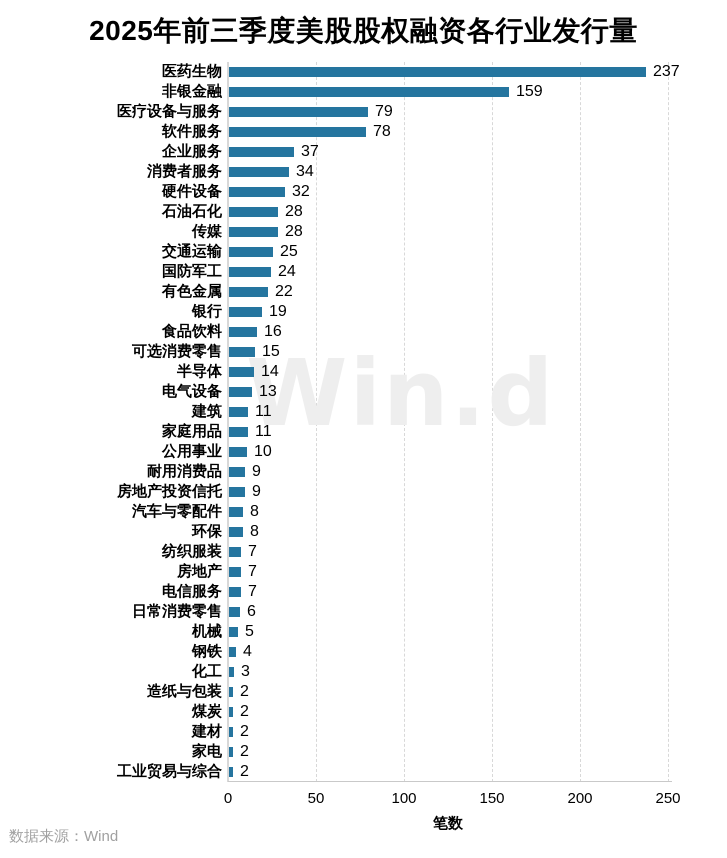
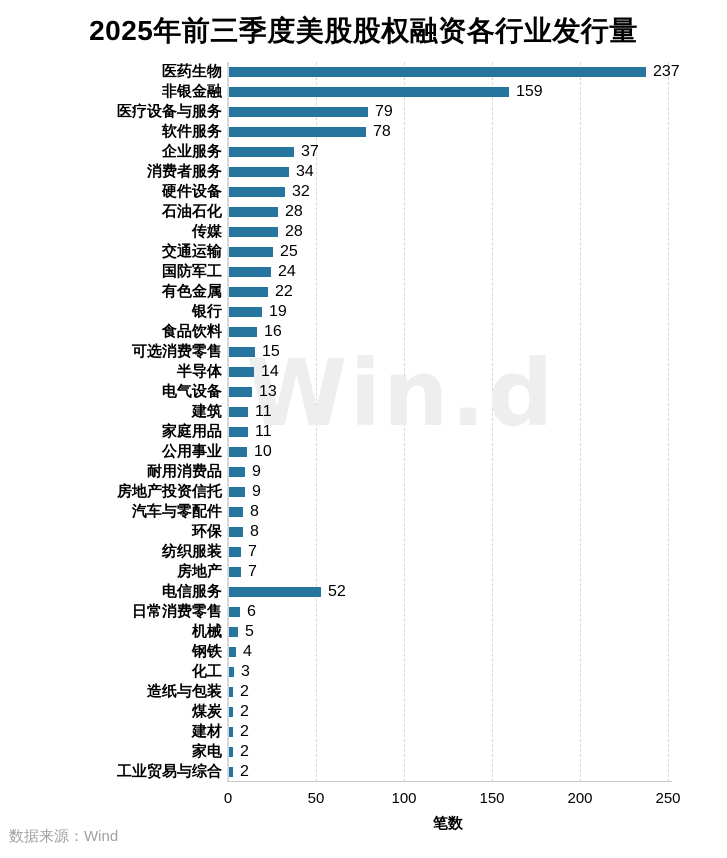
电信服务: 7 -> 52
